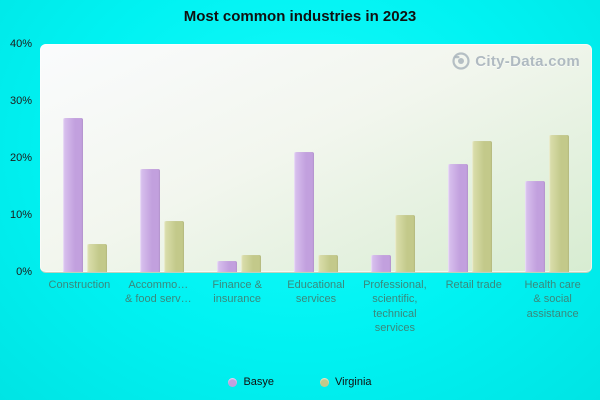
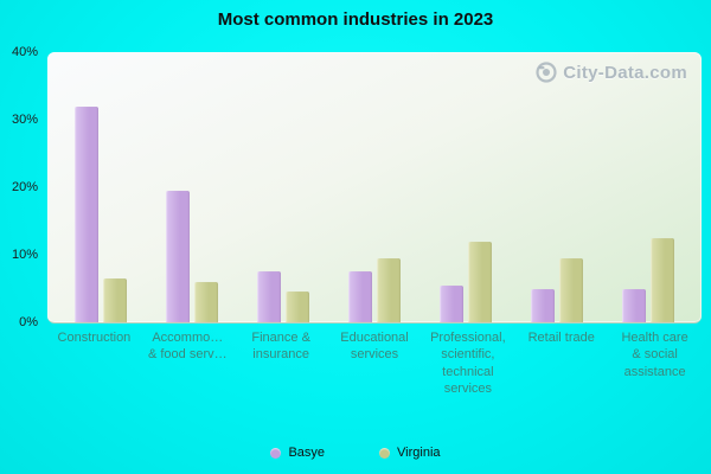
Basye/Construction: 27% -> 32%
Virginia/Construction: 5% -> 6%
Basye/Accommo… & food serv…: 18% -> 20%
Virginia/Accommo… & food serv…: 9% -> 6%
Basye/Finance & insurance: 2% -> 8%
Virginia/Finance & insurance: 3% -> 4%
Basye/Educational services: 21% -> 8%
Virginia/Educational services: 3% -> 10%
Basye/Professional, scientific, technical services: 3% -> 6%
Virginia/Professional, scientific, technical services: 10% -> 12%
Basye/Retail trade: 19% -> 5%
Virginia/Retail trade: 23% -> 10%
Basye/Health care & social assistance: 16% -> 5%
Virginia/Health care & social assistance: 24% -> 12%
